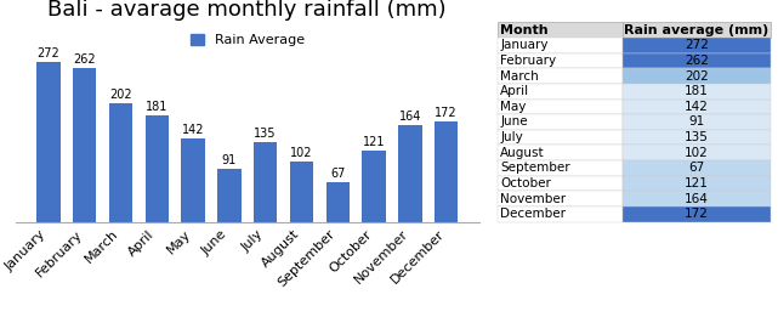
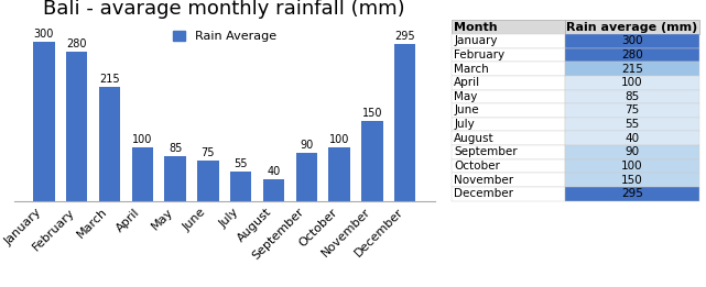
January: 272 -> 300
February: 262 -> 280
March: 202 -> 215
April: 181 -> 100
May: 142 -> 85
June: 91 -> 75
July: 135 -> 55
August: 102 -> 40
September: 67 -> 90
October: 121 -> 100
November: 164 -> 150
December: 172 -> 295
